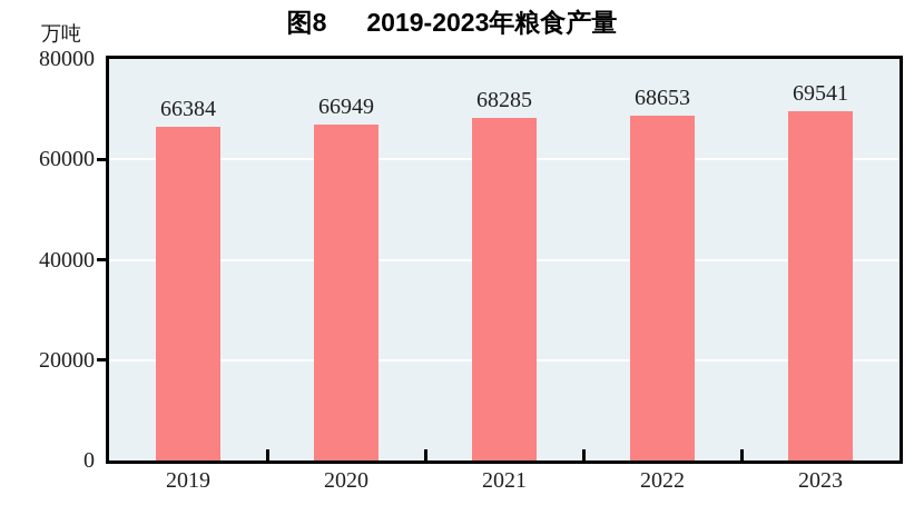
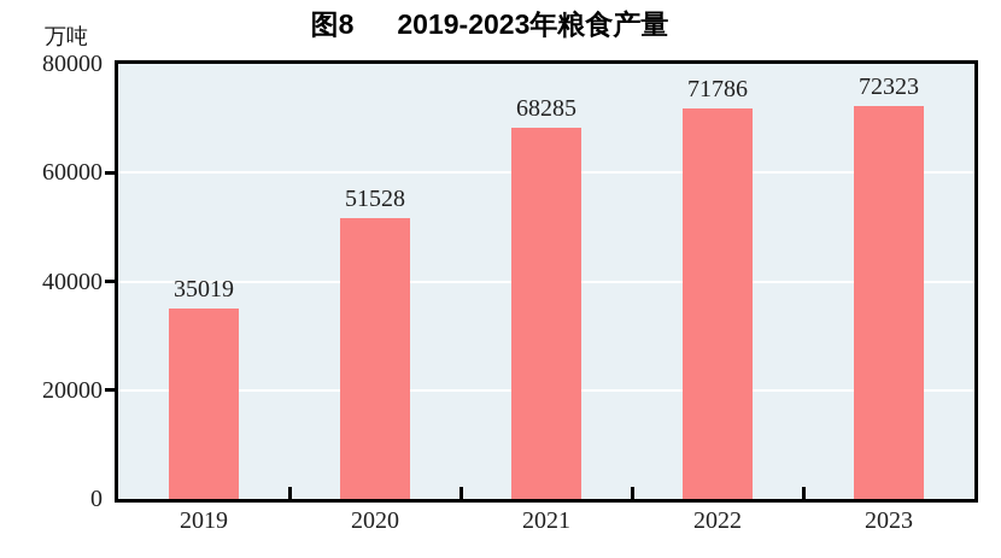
2019: 66384 -> 35019
2020: 66949 -> 51528
2022: 68653 -> 71786
2023: 69541 -> 72323
